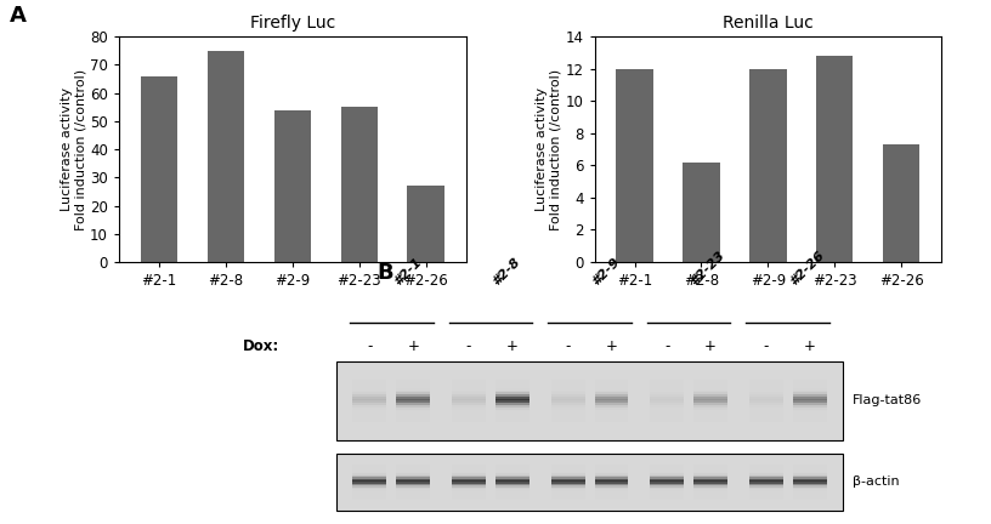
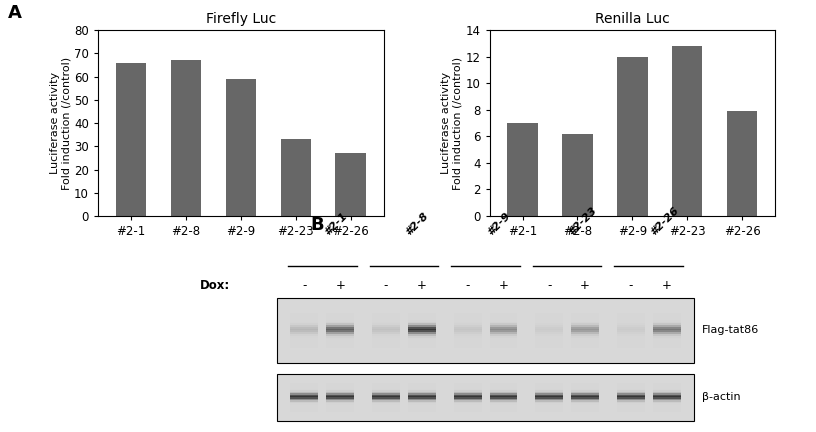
Firefly Luc/#2-8: 75 -> 67
Firefly Luc/#2-9: 54 -> 59
Firefly Luc/#2-23: 55 -> 33
Renilla Luc/#2-1: 12.0 -> 7.0
Renilla Luc/#2-26: 7.3 -> 7.9
